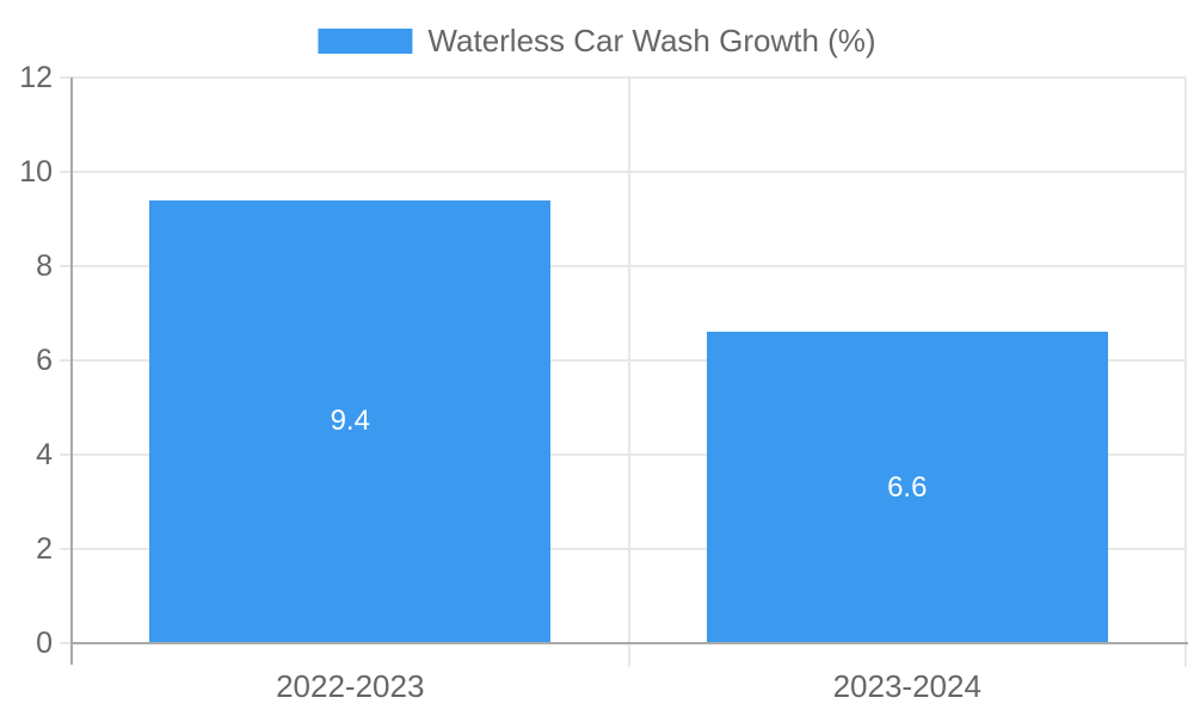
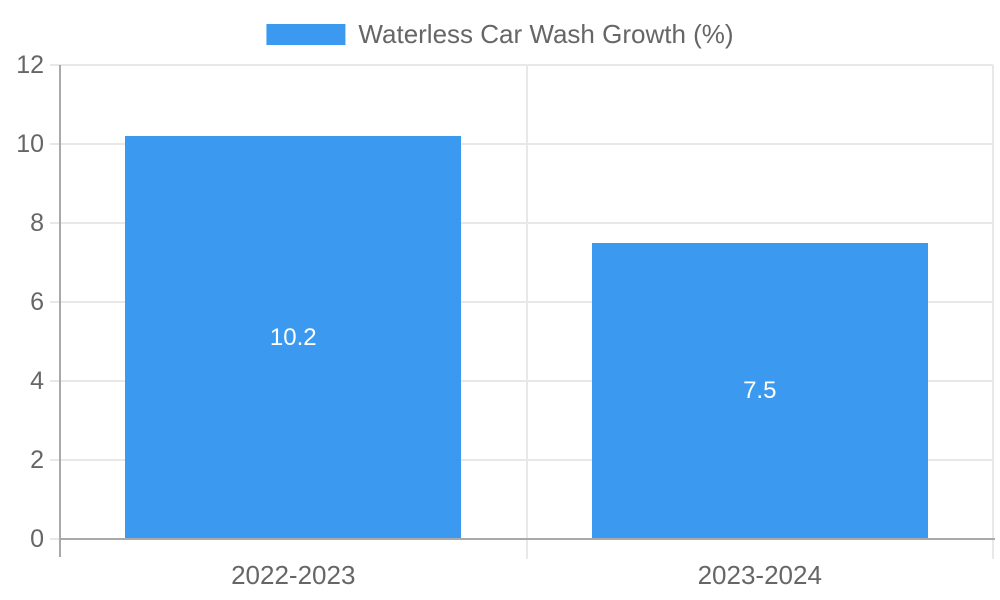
2022-2023: 9.4 -> 10.2
2023-2024: 6.6 -> 7.5
